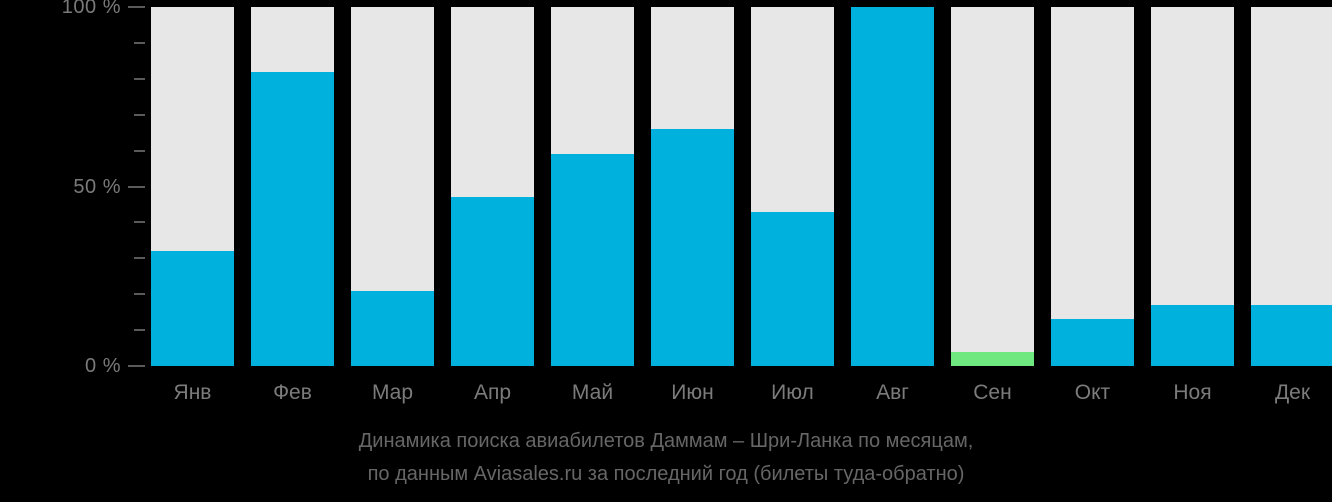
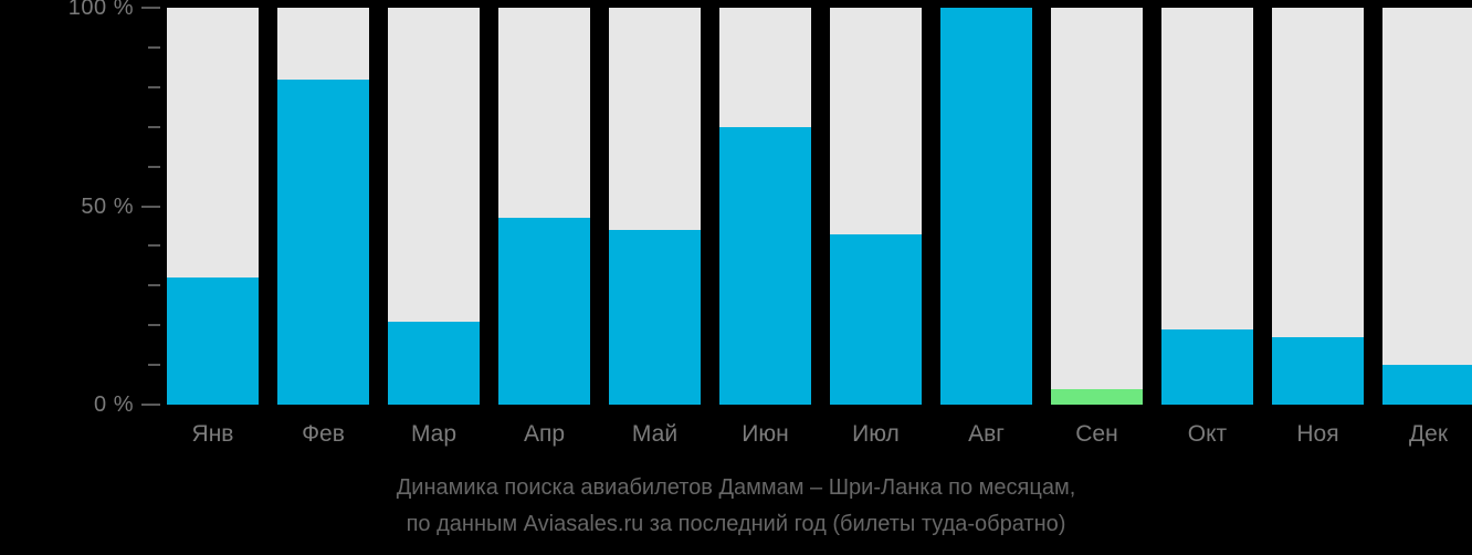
Май: 59% -> 44%
Июн: 66% -> 70%
Окт: 13% -> 19%
Дек: 17% -> 10%
